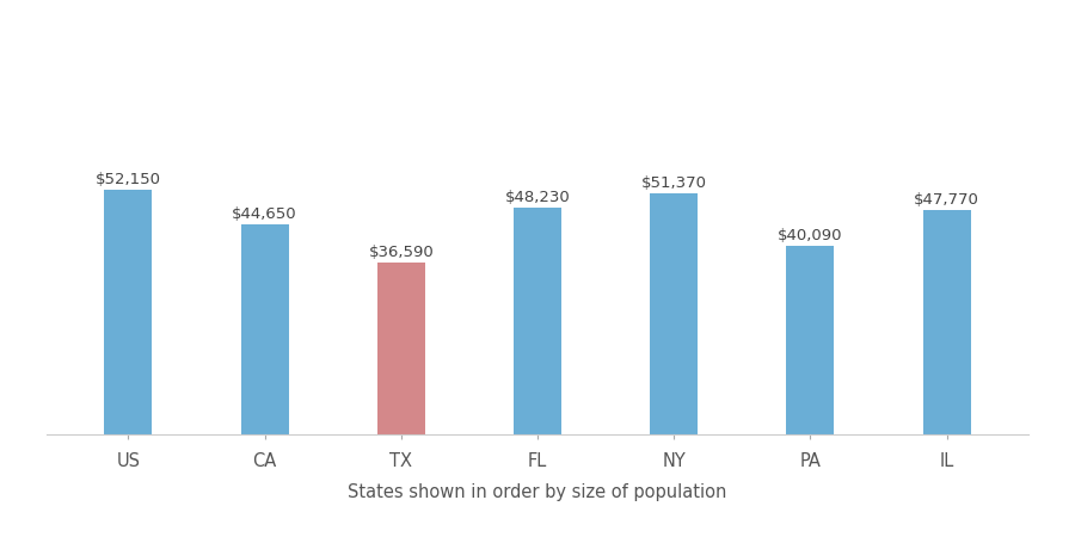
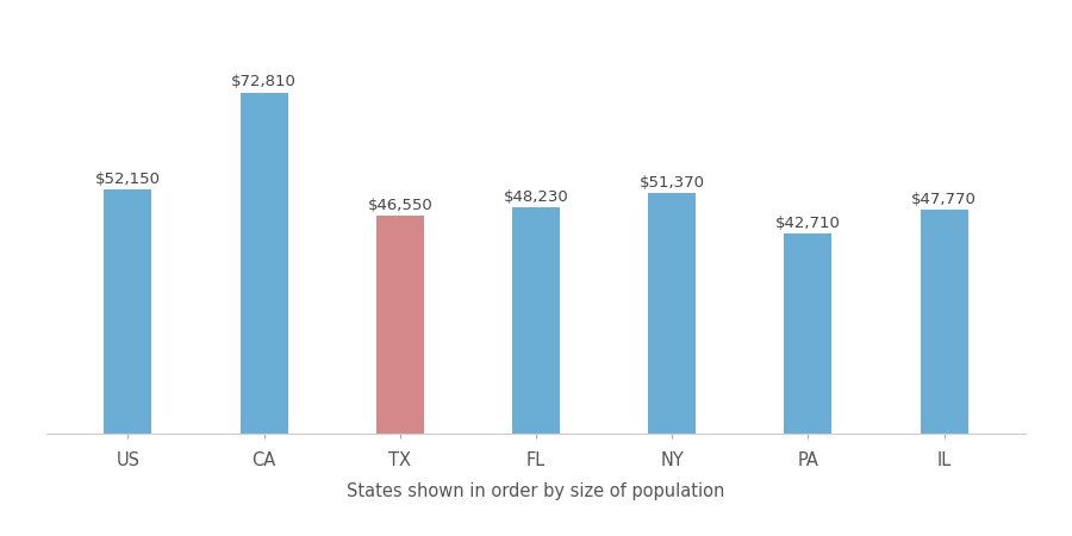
CA: $44,650 -> $72,810
TX: $36,590 -> $46,550
PA: $40,090 -> $42,710
